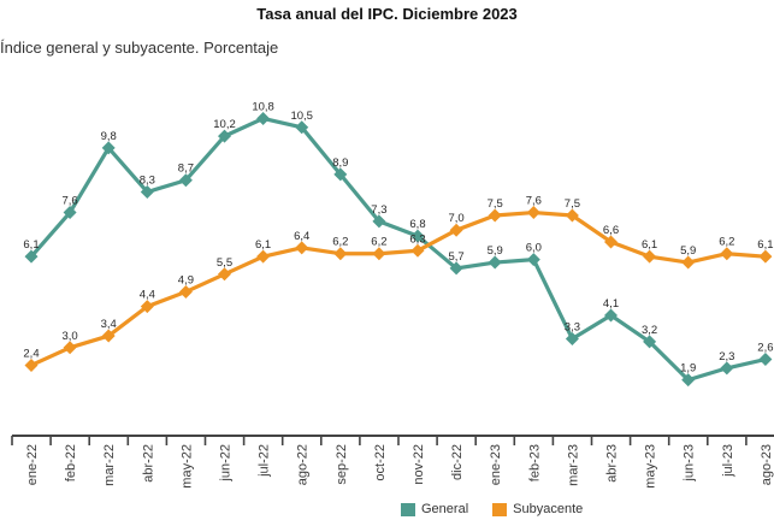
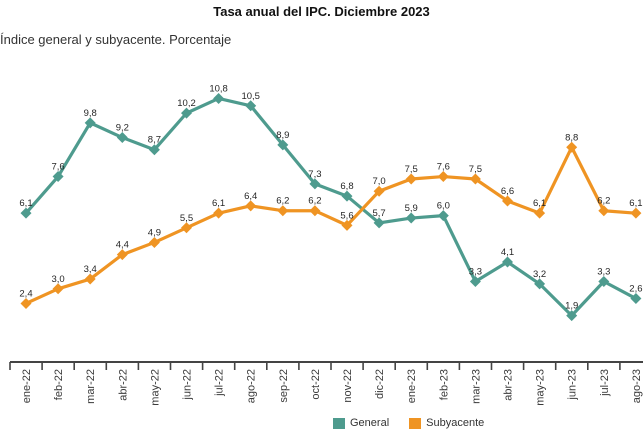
General/abr-22: 8,3 -> 9,2
Subyacente/nov-22: 6,3 -> 5,6
Subyacente/jun-23: 5,9 -> 8,8
General/jul-23: 2,3 -> 3,3
